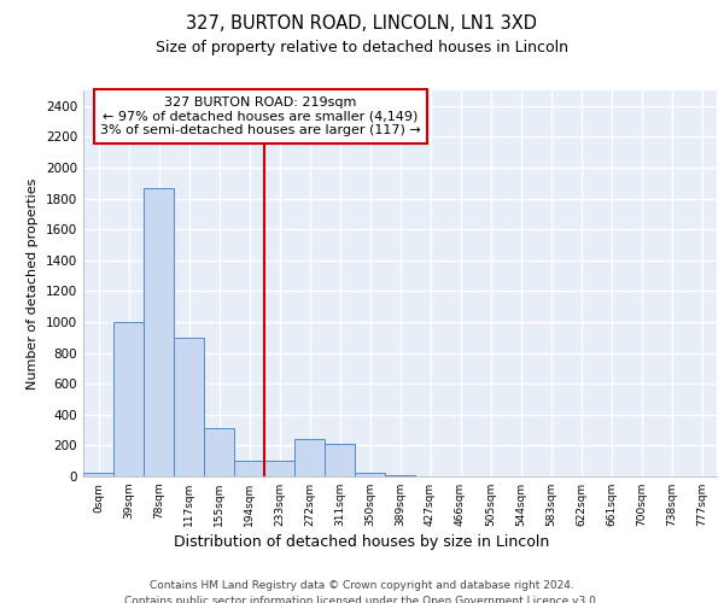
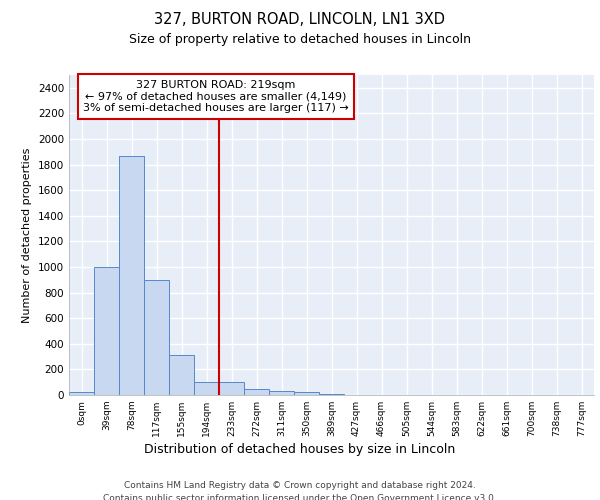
272sqm: 240 -> 40
311sqm: 210 -> 30
